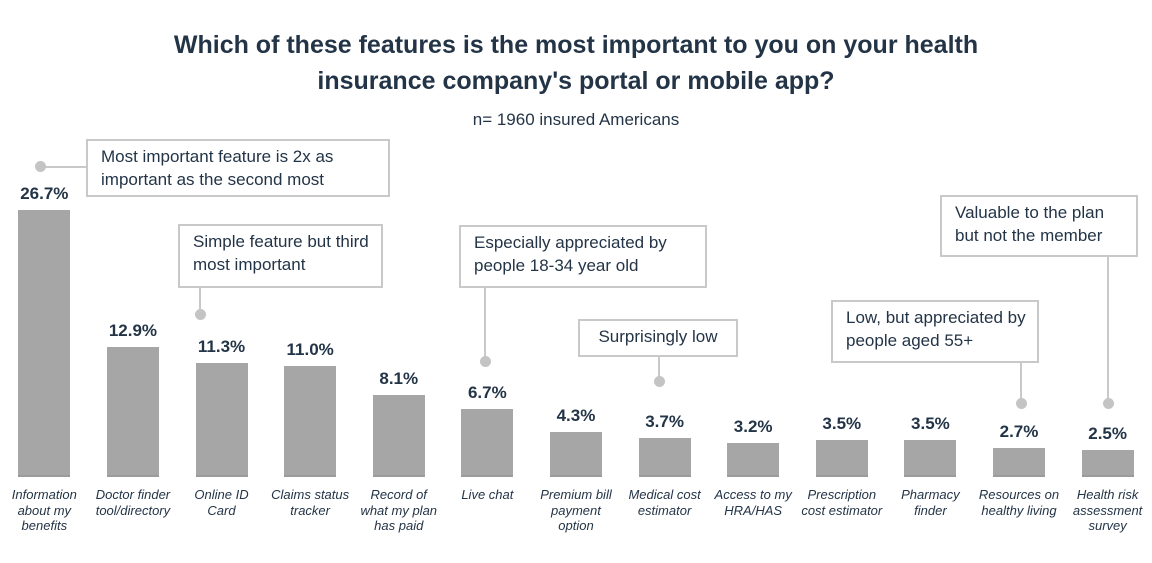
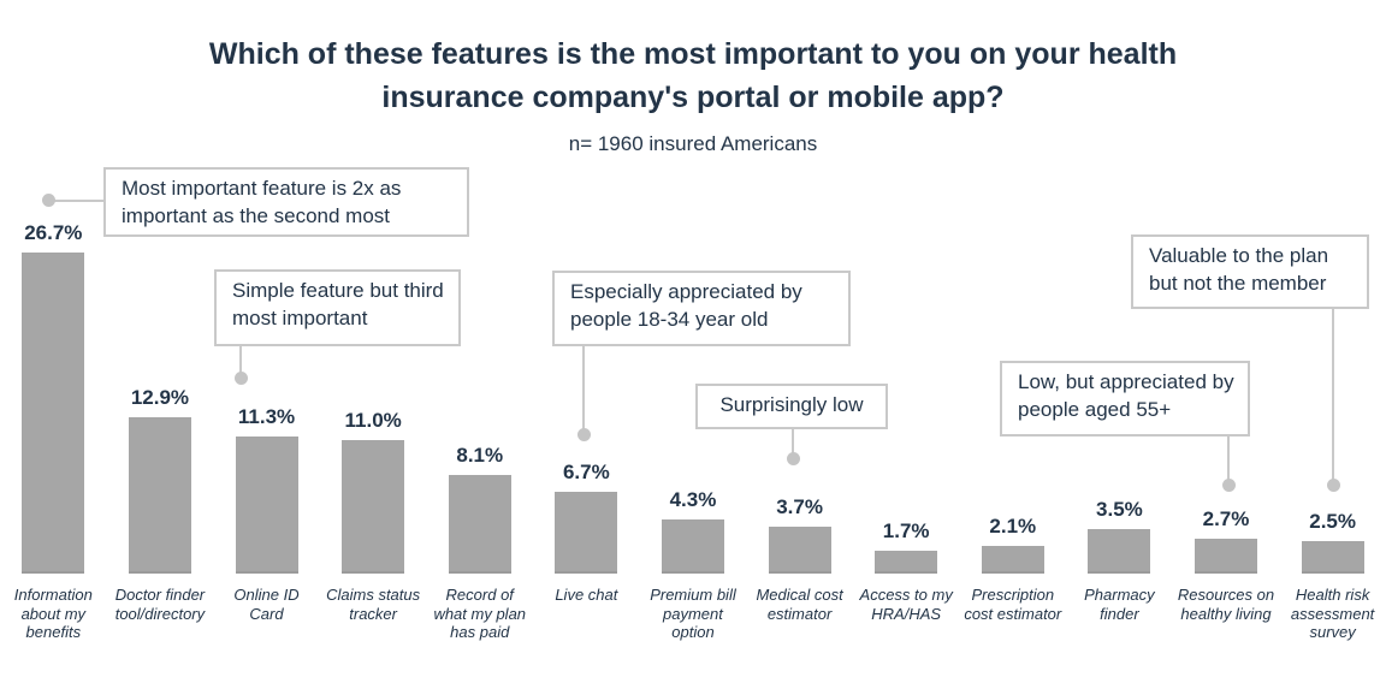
Access to my HRA/HAS: 3.2% -> 1.7%
Prescription cost estimator: 3.5% -> 2.1%
